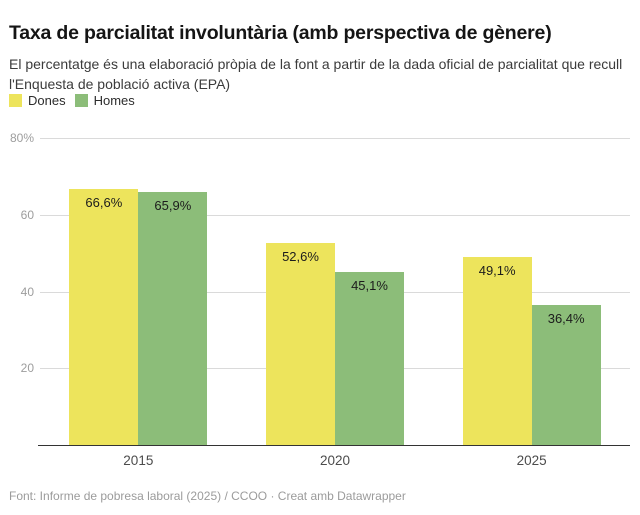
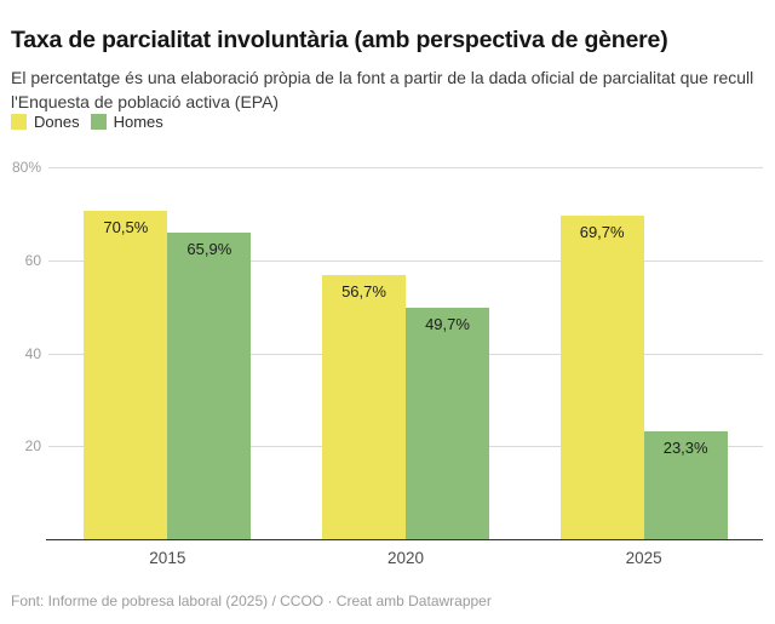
Dones/2015: 66,6% -> 70,5%
Dones/2020: 52,6% -> 56,7%
Homes/2020: 45,1% -> 49,7%
Dones/2025: 49,1% -> 69,7%
Homes/2025: 36,4% -> 23,3%
